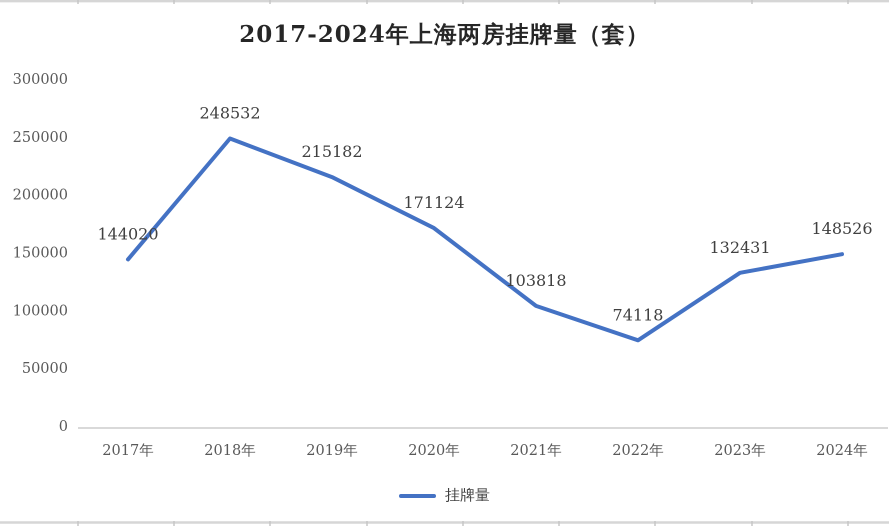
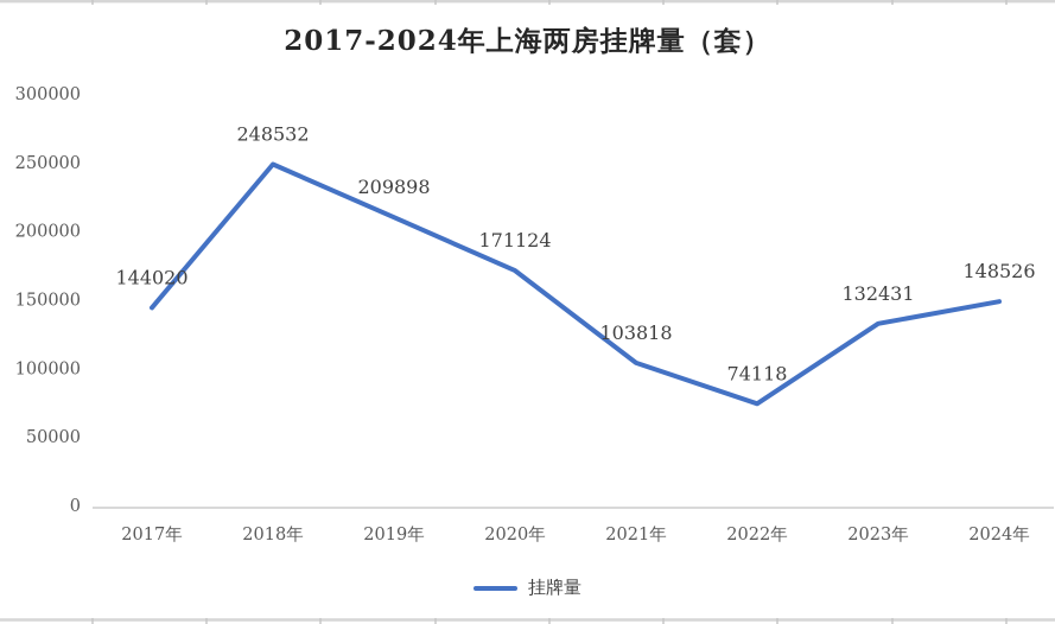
2019年: 215182 -> 209898
